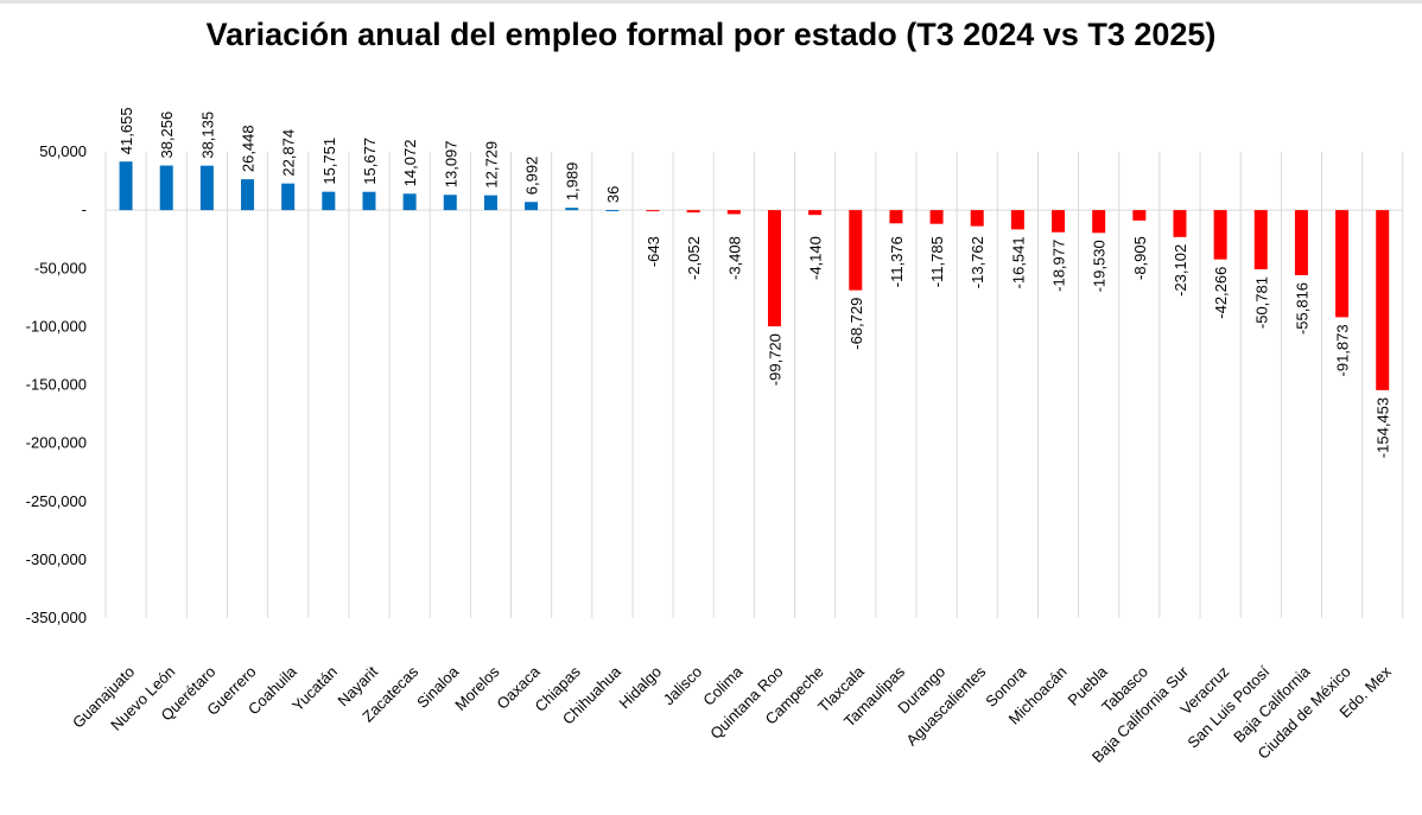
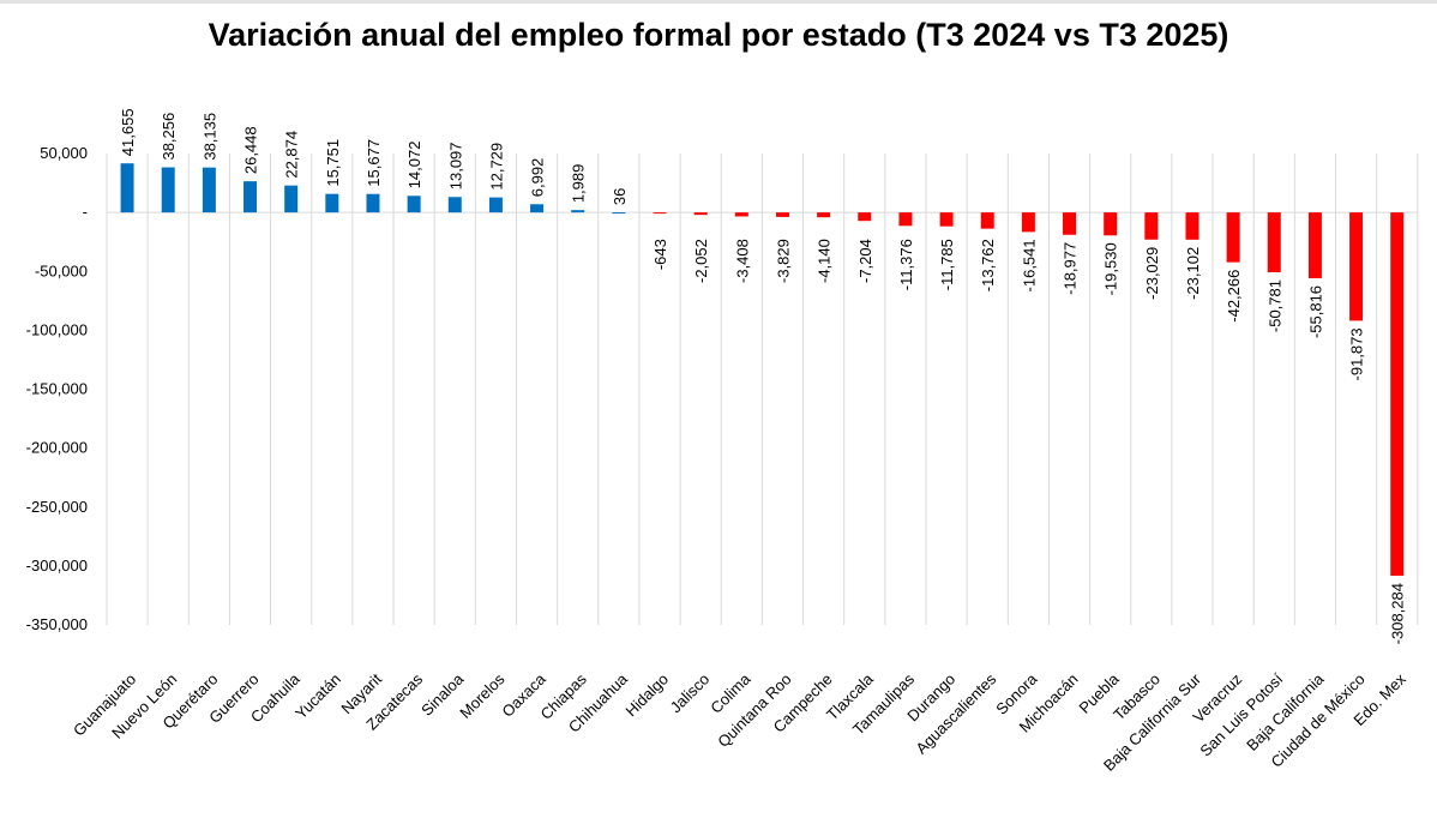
Quintana Roo: -99,720 -> -3,829
Tlaxcala: -68,729 -> -7,204
Tabasco: -8,905 -> -23,029
Edo. Mex: -154,453 -> -308,284
